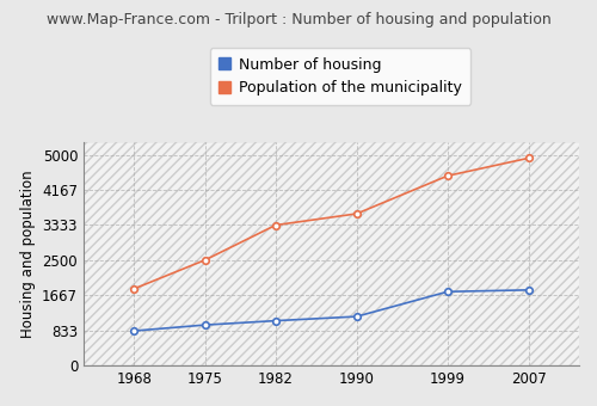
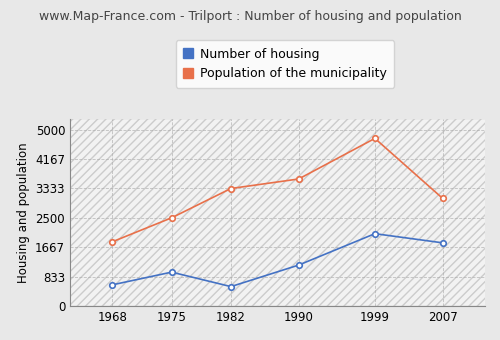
Number of housing/1968: 820 -> 600
Number of housing/1982: 1060 -> 550
Number of housing/1999: 1750 -> 2050
Population of the municipality/1999: 4500 -> 4750
Population of the municipality/2007: 4920 -> 3050
